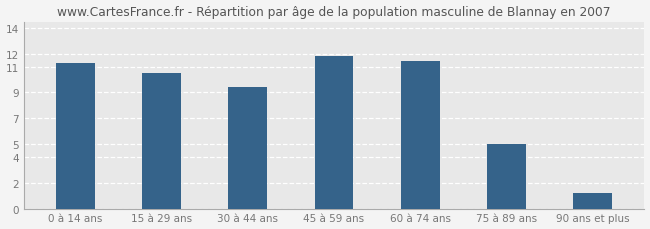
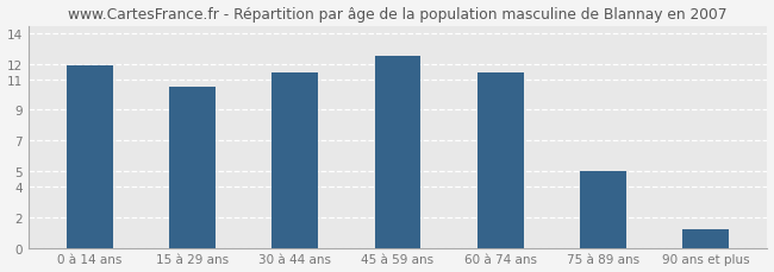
0 à 14 ans: 11.3 -> 11.9
30 à 44 ans: 9.4 -> 11.4
45 à 59 ans: 11.8 -> 12.5
